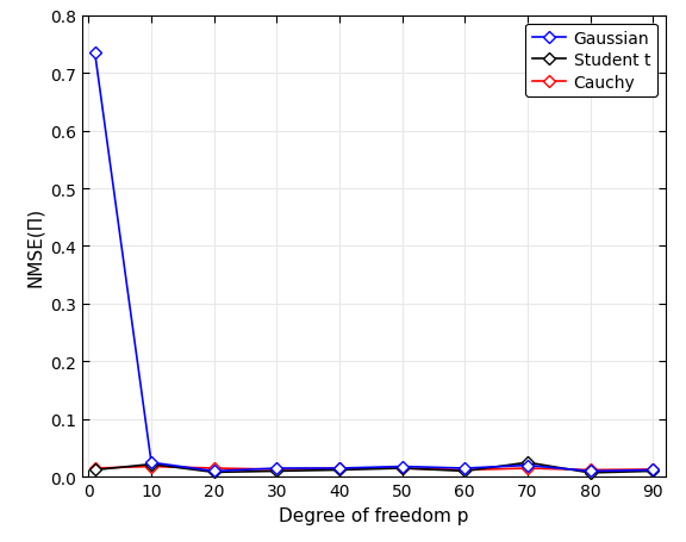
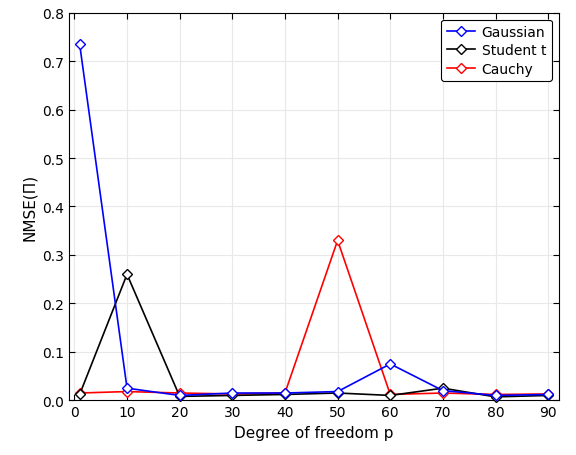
Student t/10: 0.022 -> 0.260
Cauchy/50: 0.015 -> 0.330
Gaussian/60: 0.015 -> 0.075
